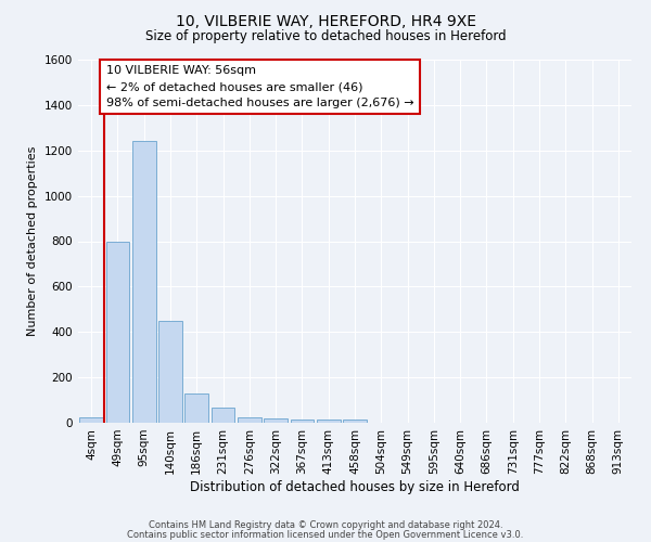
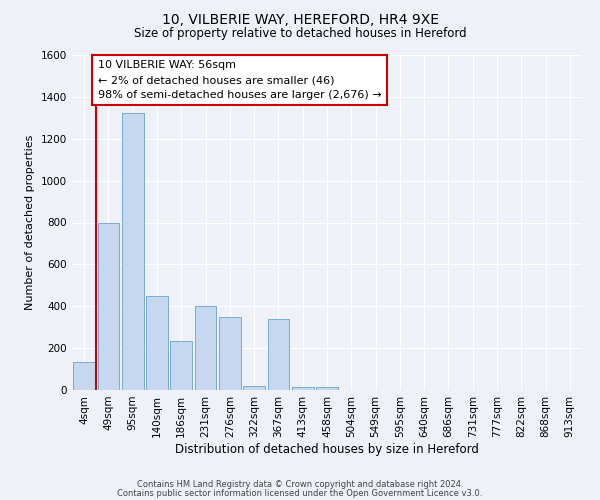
4sqm: 25 -> 135
95sqm: 1240 -> 1325
186sqm: 130 -> 235
231sqm: 65 -> 400
276sqm: 25 -> 350
367sqm: 15 -> 340
